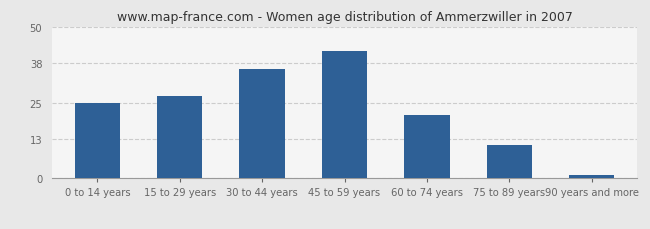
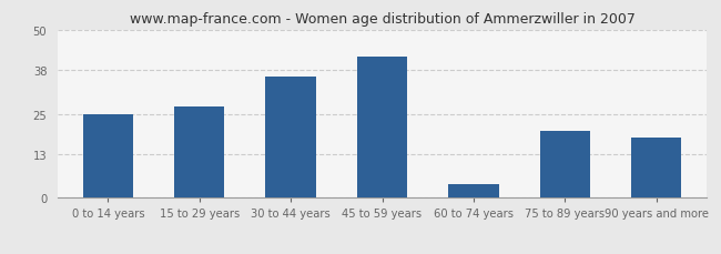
60 to 74 years: 21 -> 4
75 to 89 years: 11 -> 20
90 years and more: 1 -> 18
